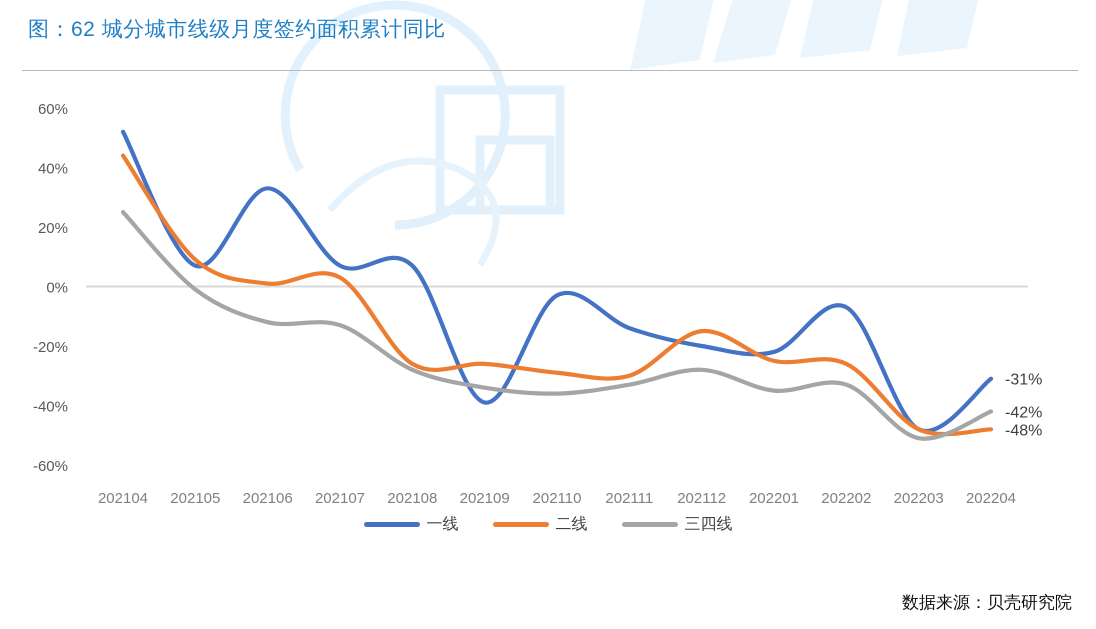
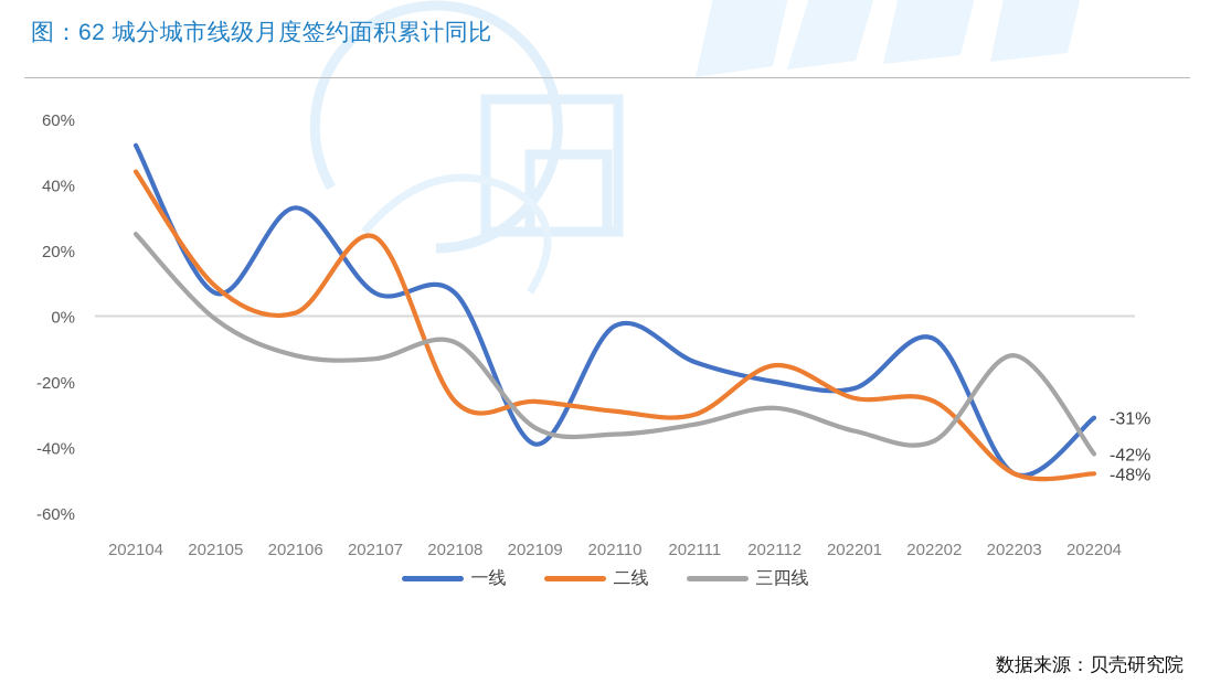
二线/202107: 3% -> 24%
三四线/202108: -28% -> -8%
三四线/202202: -33% -> -38%
三四线/202203: -51% -> -12%
